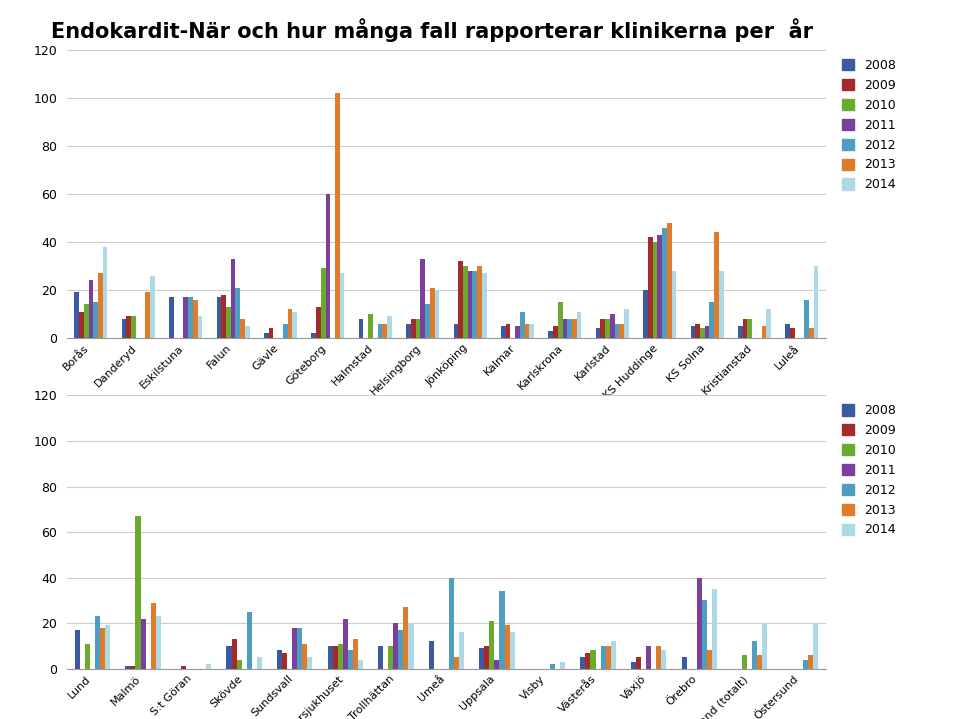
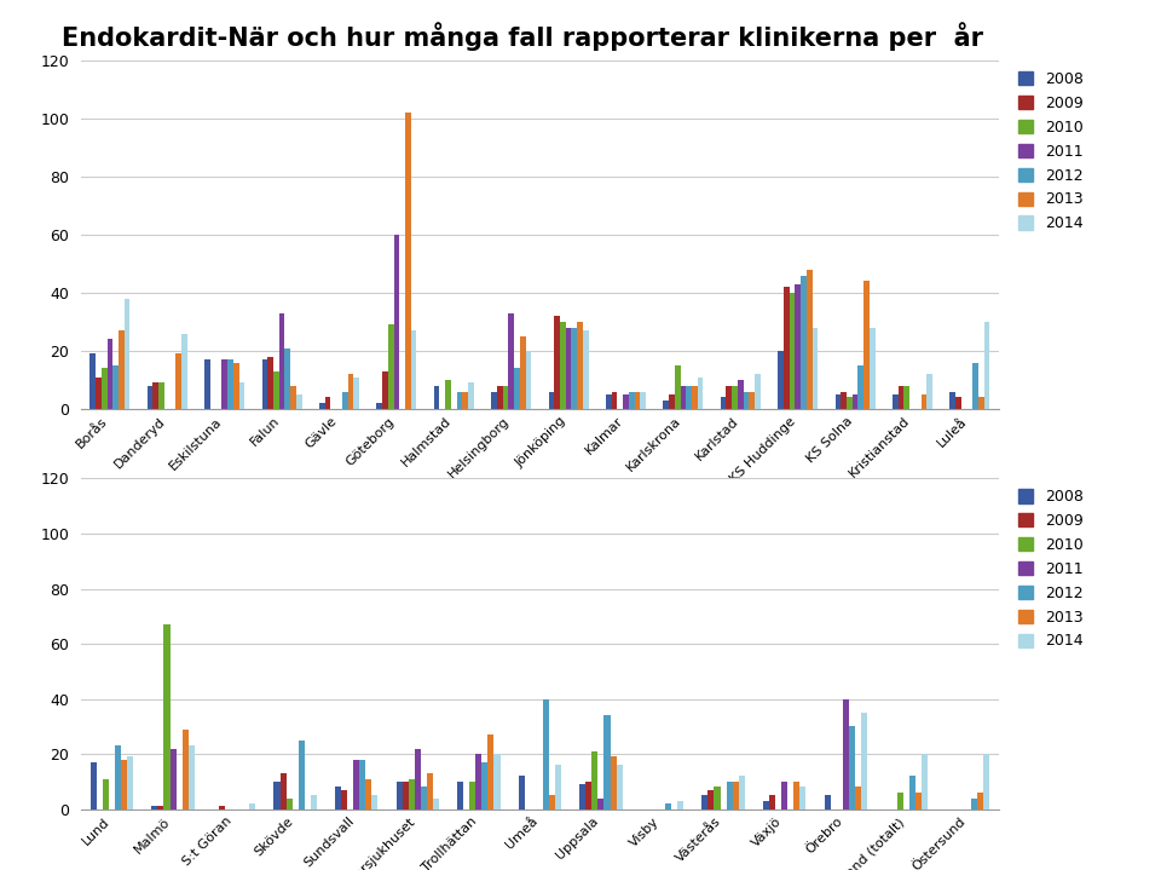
2013/Helsingborg: 21 -> 25
2012/Kalmar: 11 -> 6
